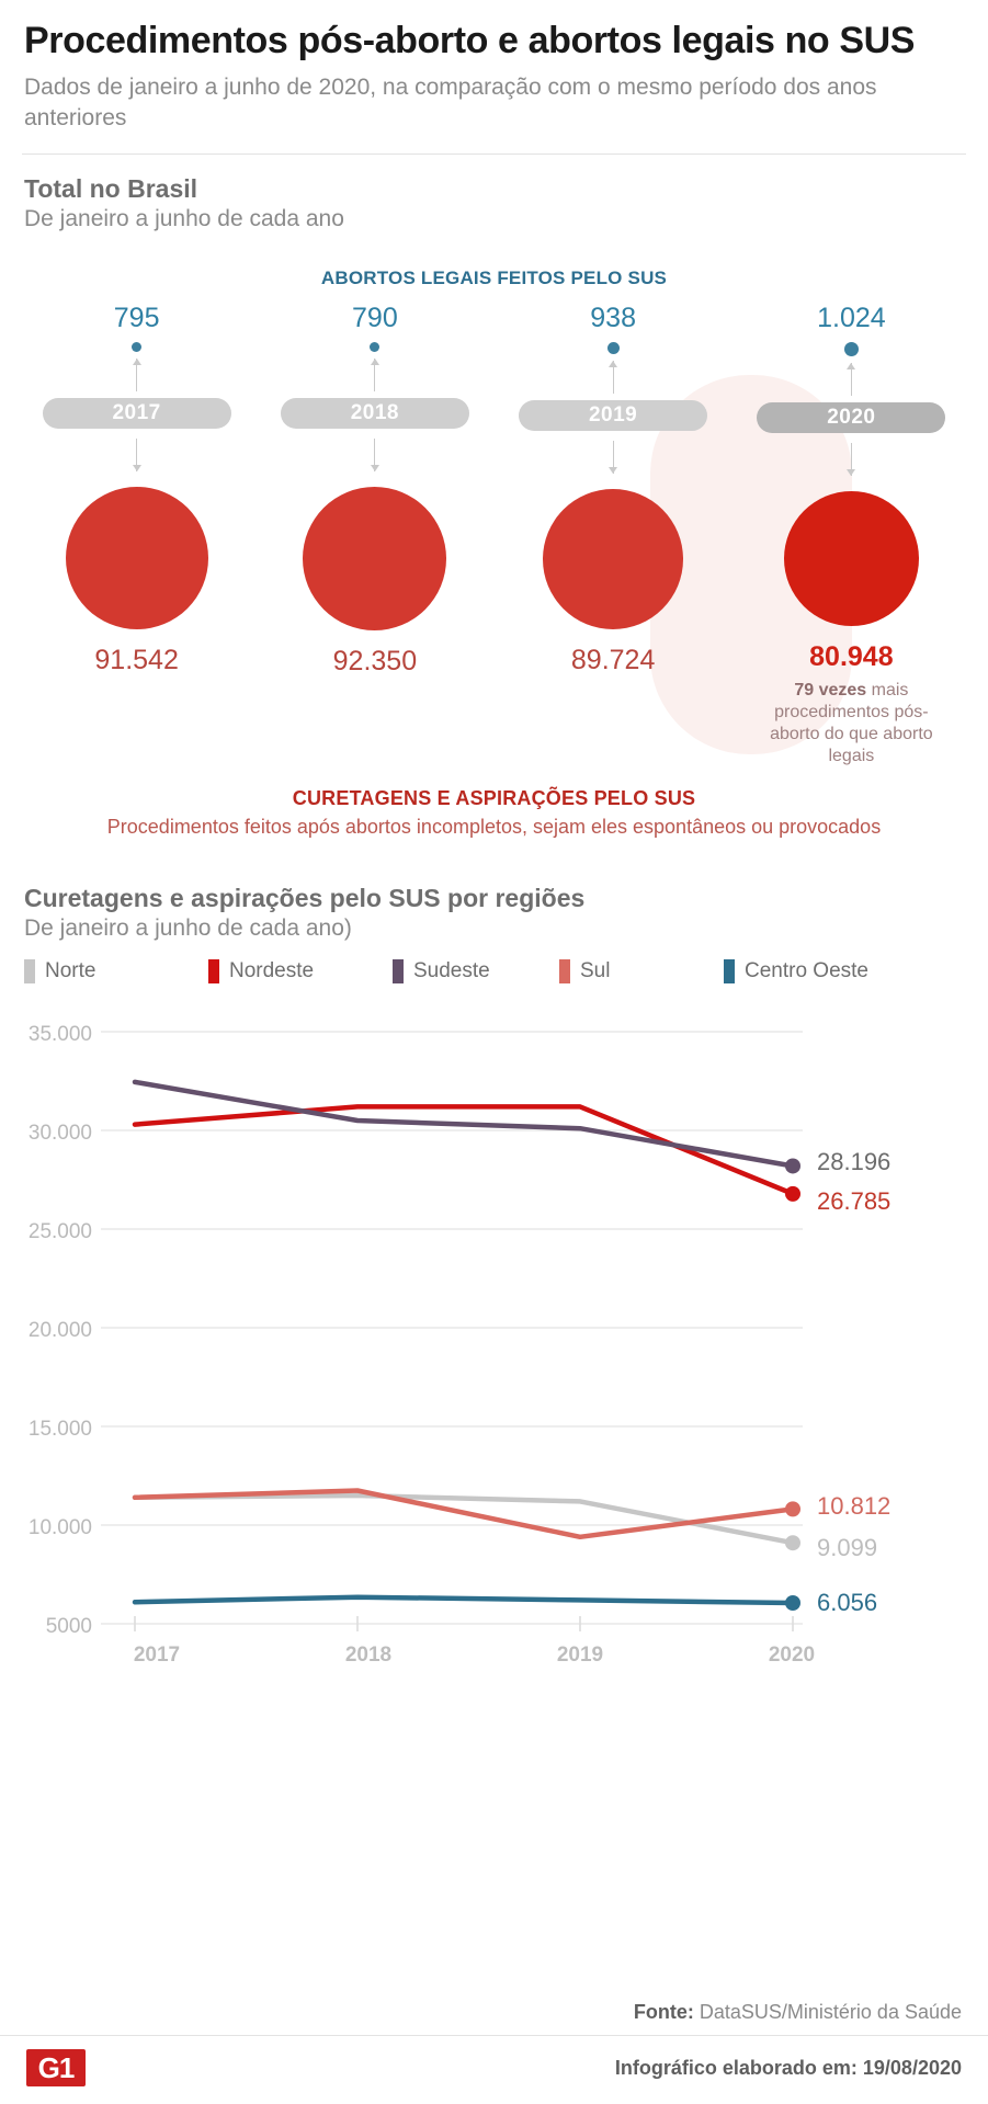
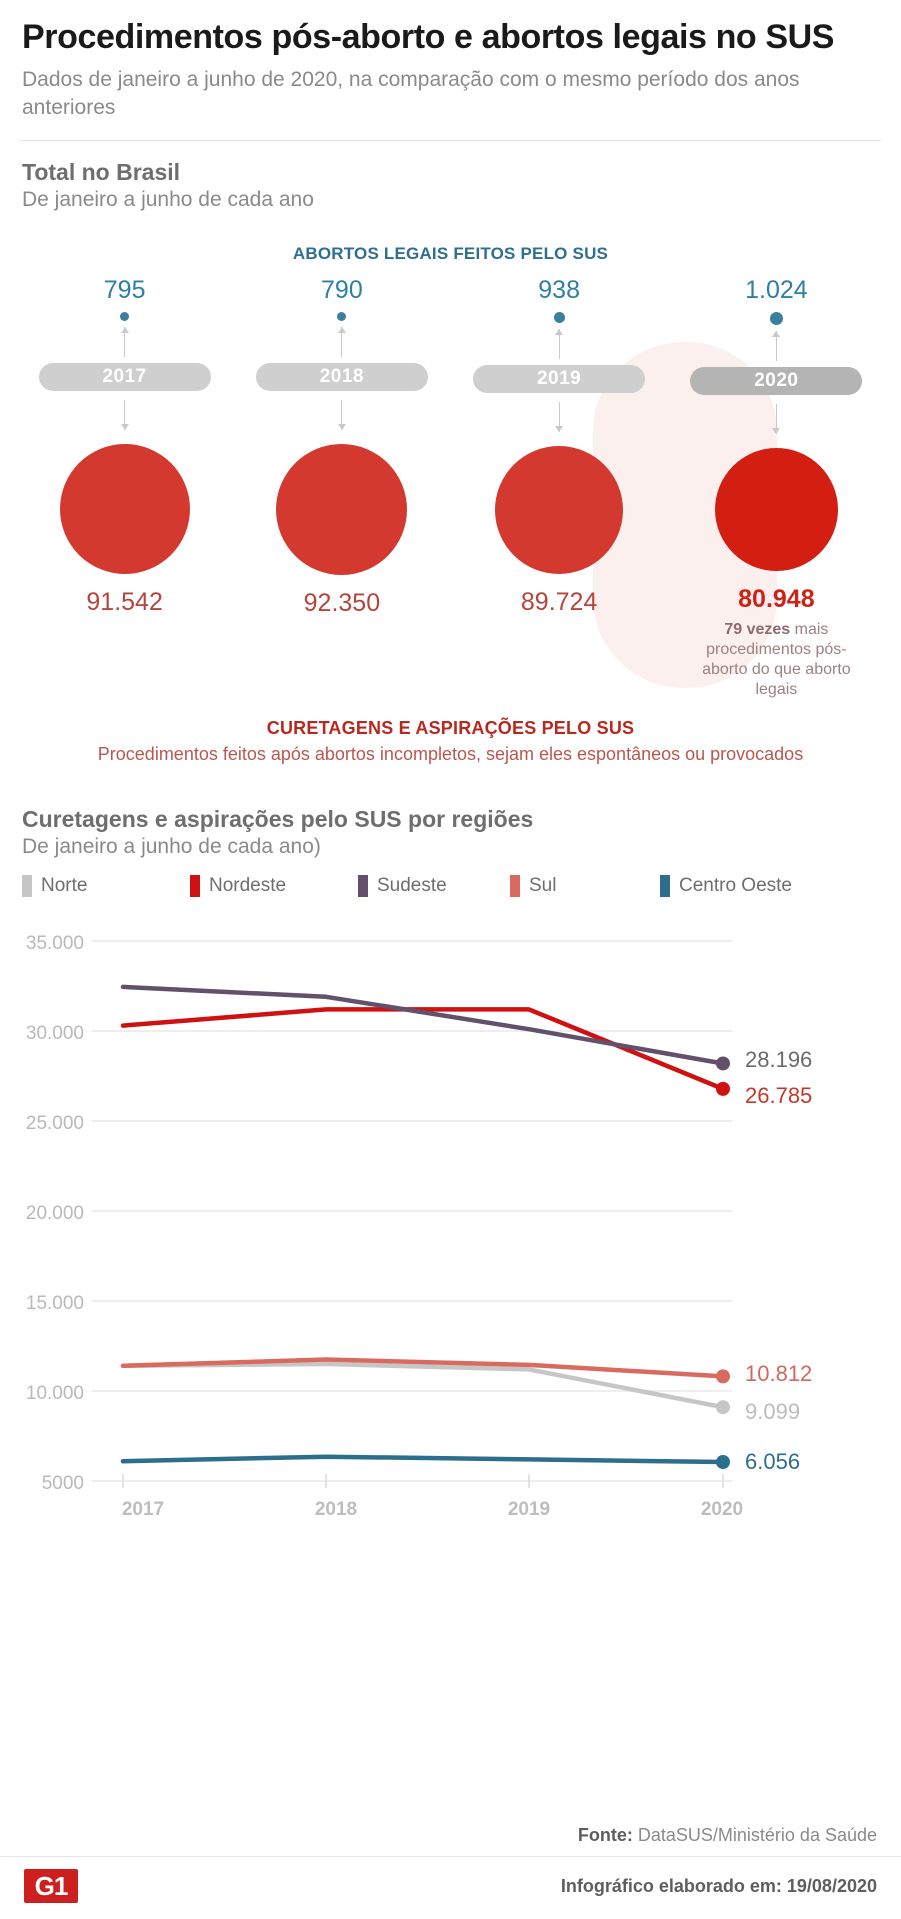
Sudeste/2018: 30500 -> 31900
Sul/2019: 9400 -> 11400
